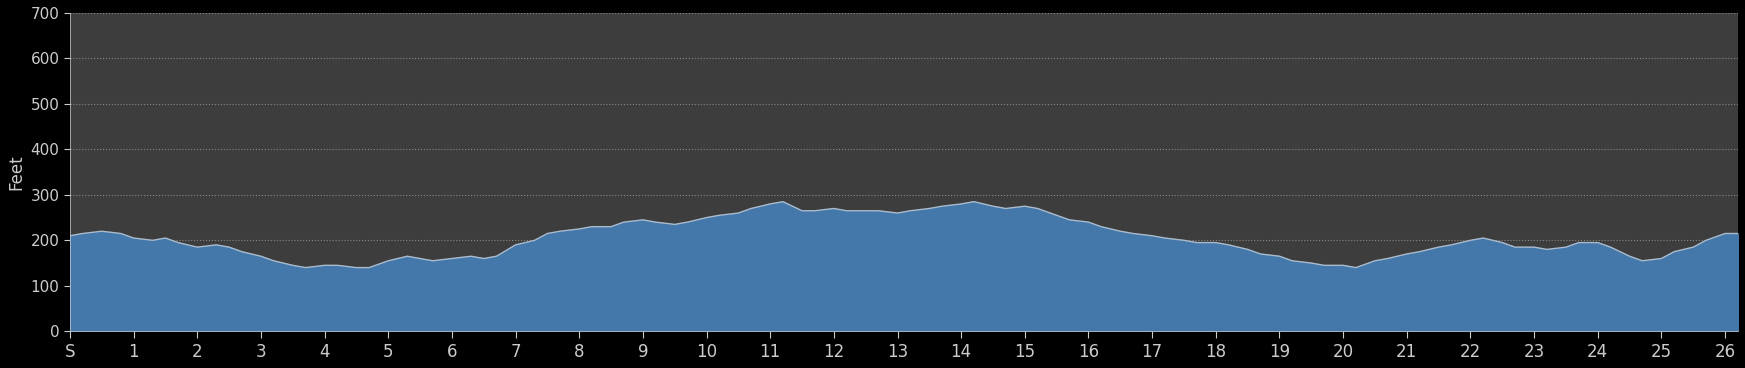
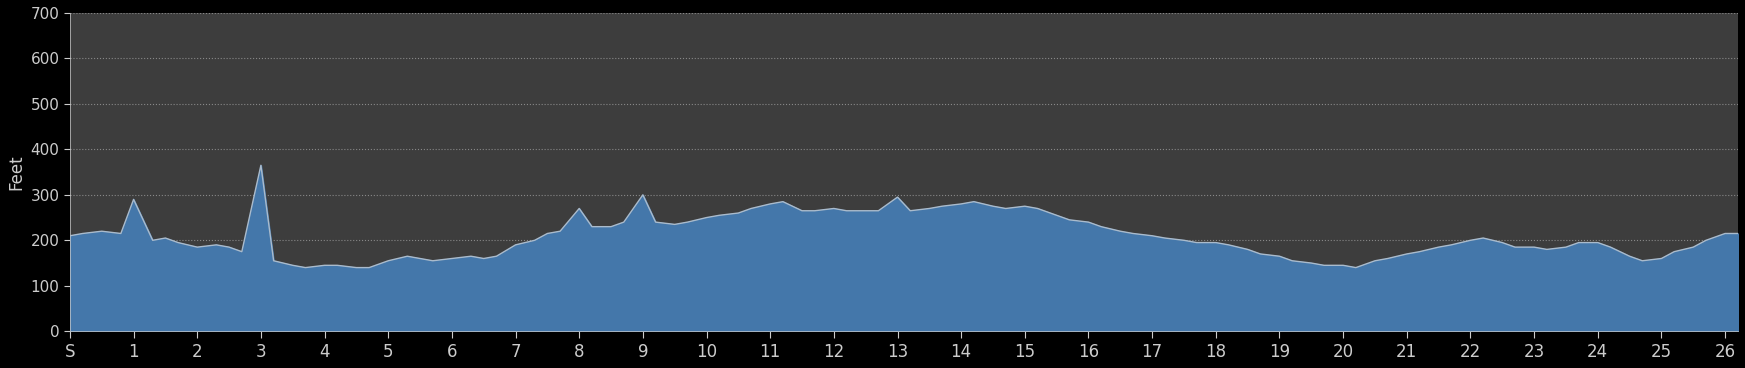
1: 205 -> 290
3: 165 -> 365
8: 225 -> 270
9: 245 -> 300
13: 260 -> 295
